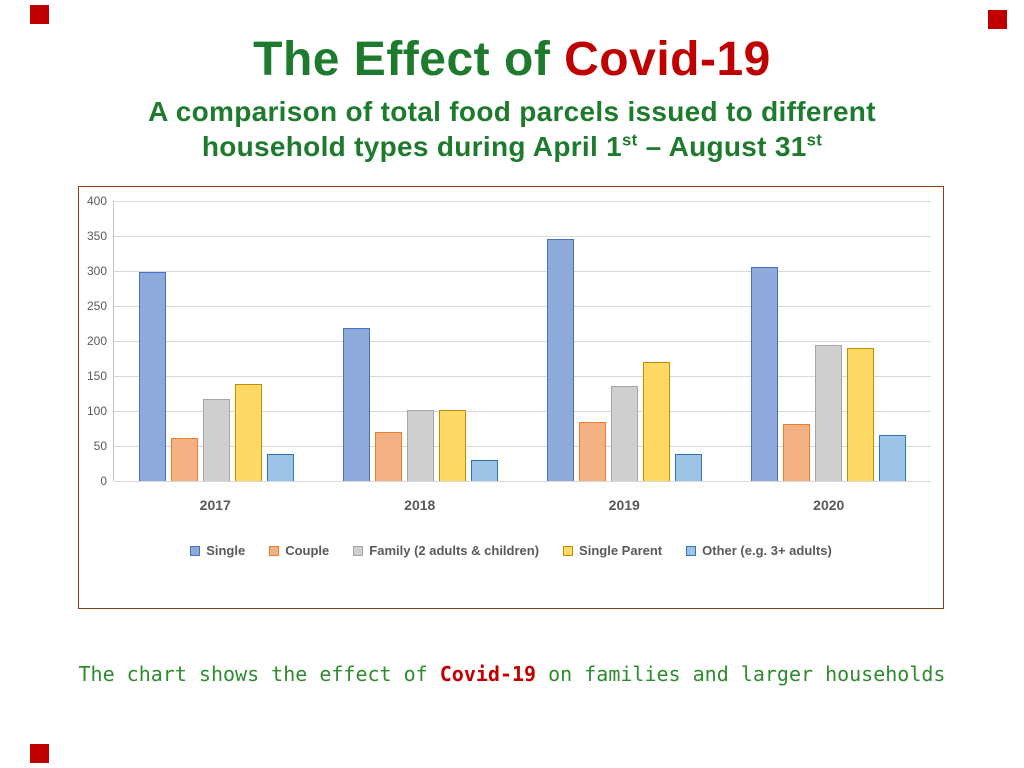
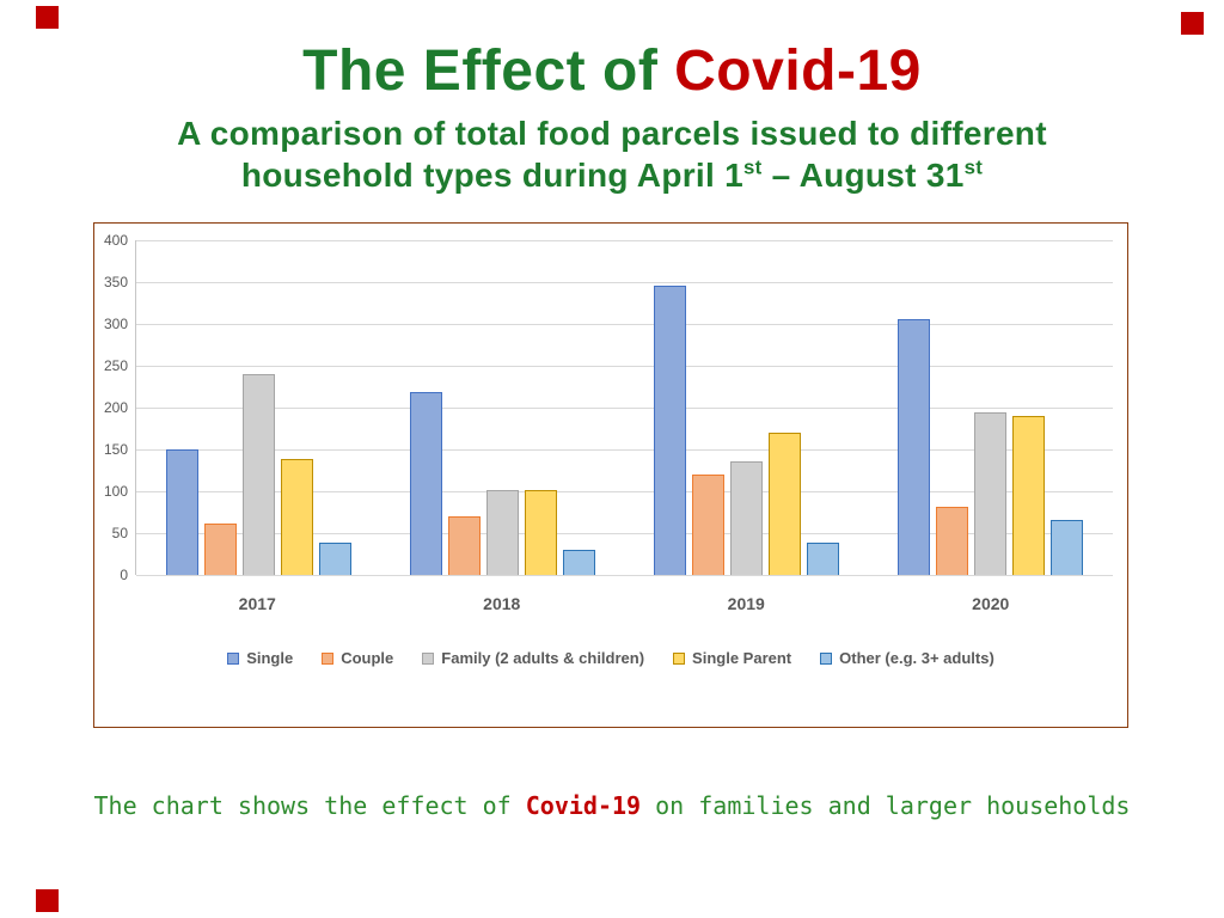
Single/2017: 300 -> 150
Family (2 adults & children)/2017: 120 -> 240
Couple/2019: 80 -> 120
